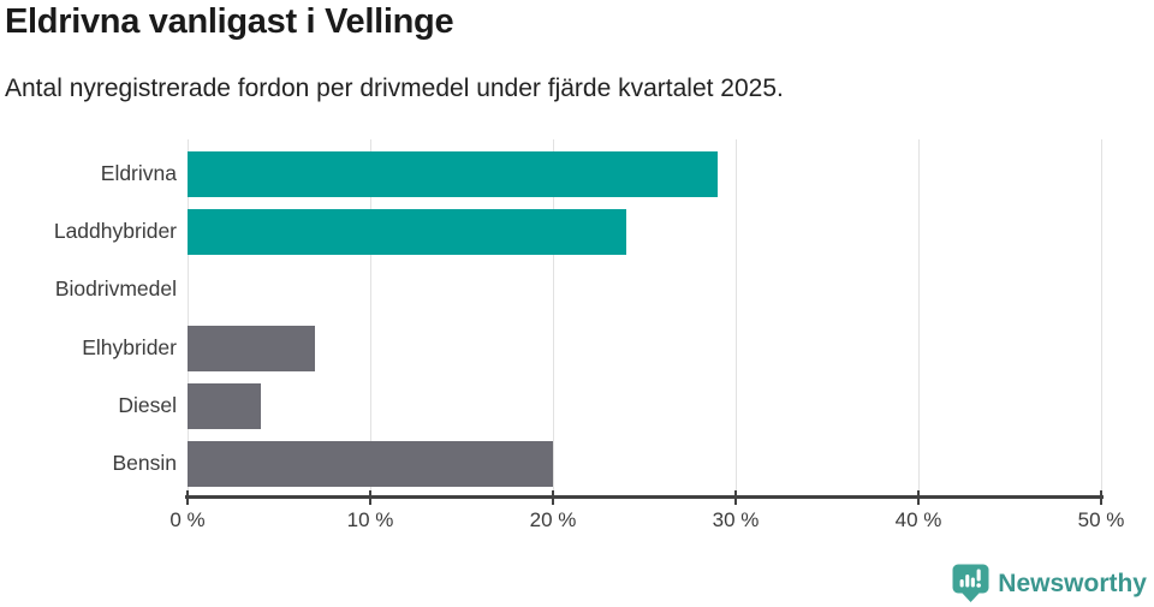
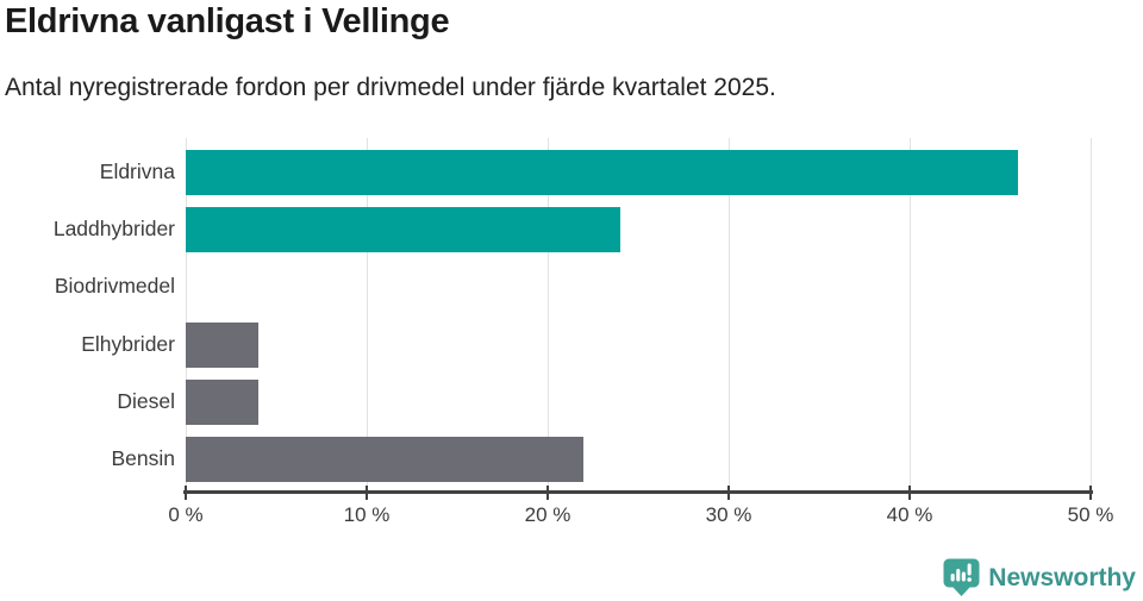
Eldrivna: 29% -> 46%
Elhybrider: 7% -> 4%
Bensin: 20% -> 22%
